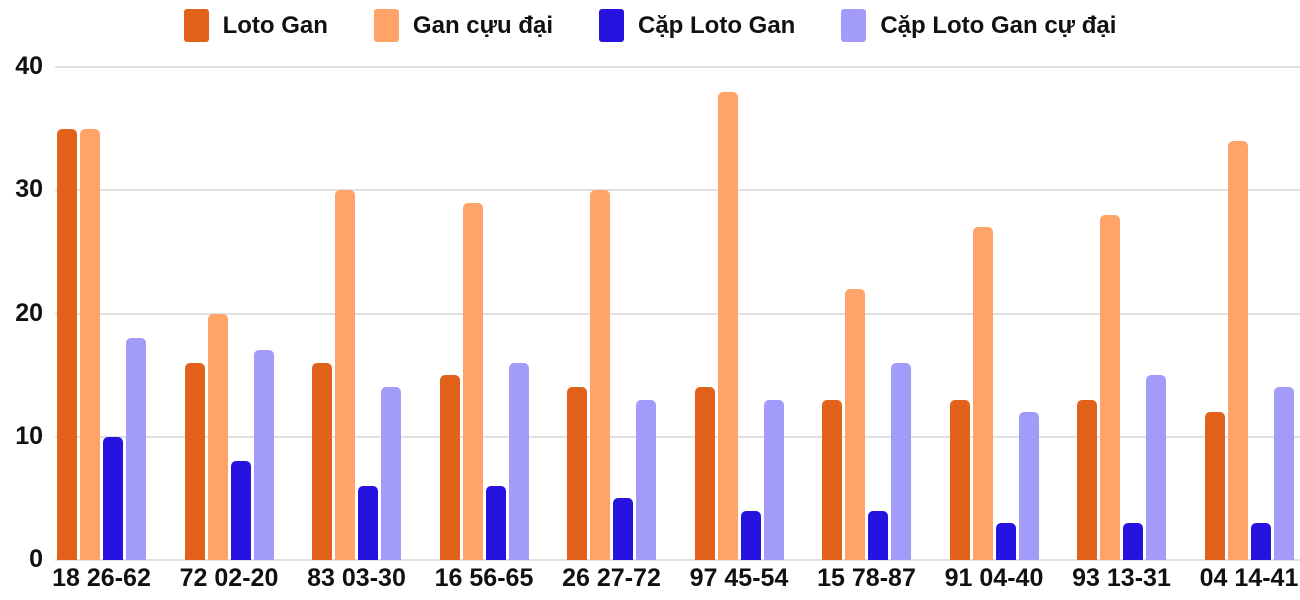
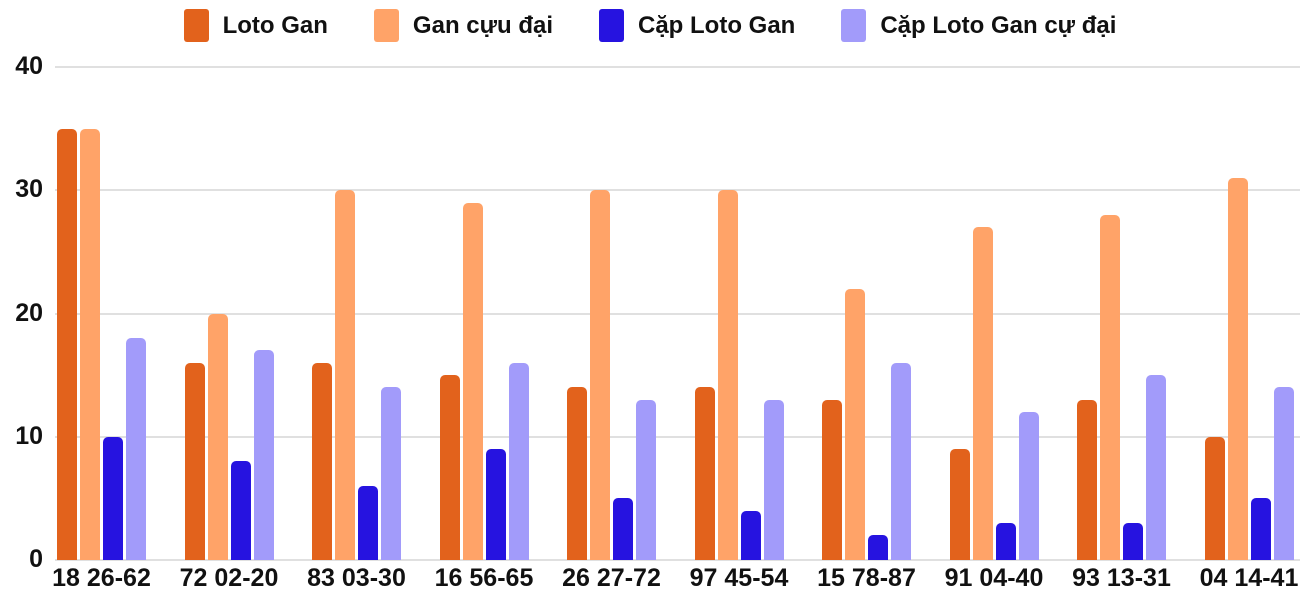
Cặp Loto Gan/16 56-65: 6 -> 9
Gan cựu đại/97 45-54: 38 -> 30
Cặp Loto Gan/15 78-87: 4 -> 2
Loto Gan/91 04-40: 13 -> 9
Loto Gan/04 14-41: 12 -> 10
Gan cựu đại/04 14-41: 34 -> 31
Cặp Loto Gan/04 14-41: 3 -> 5
